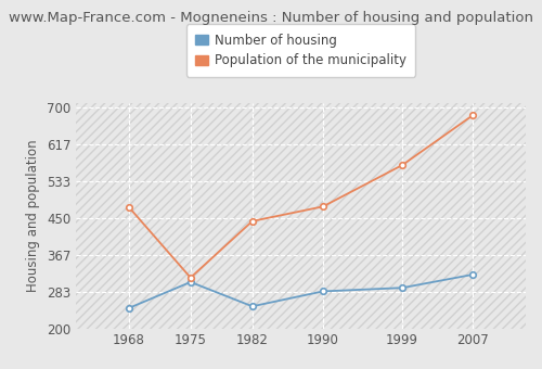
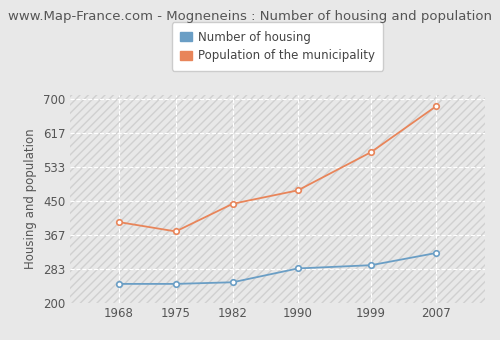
Population of the municipality/1968: 475 -> 398
Number of housing/1975: 305 -> 246
Population of the municipality/1975: 315 -> 375
